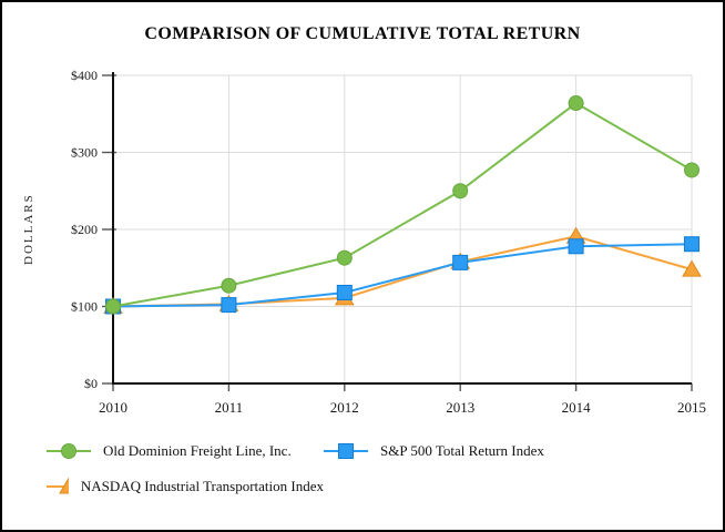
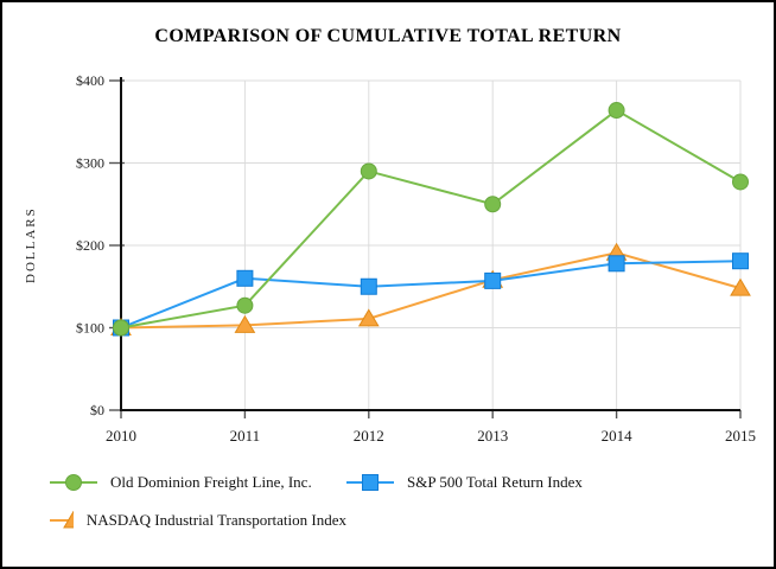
S&P 500 Total Return Index/2011: $100 -> $160
Old Dominion Freight Line, Inc./2012: $160 -> $290
S&P 500 Total Return Index/2012: $120 -> $150
